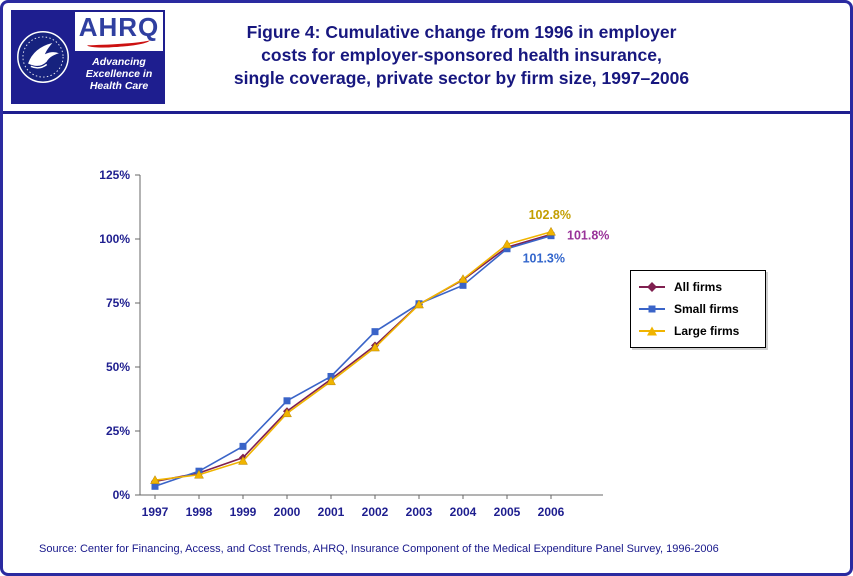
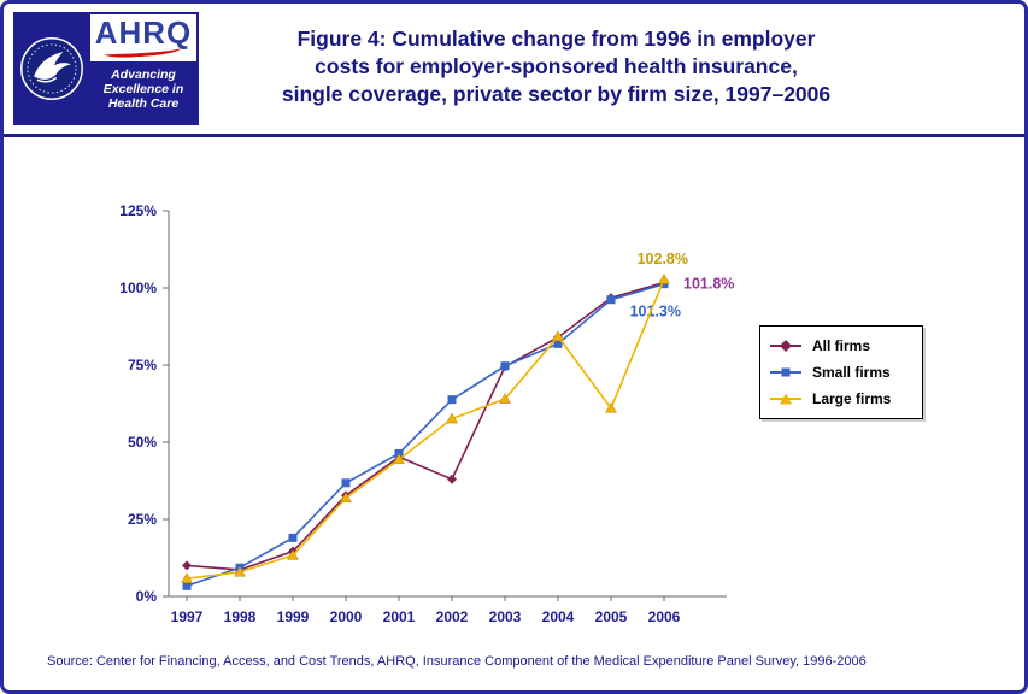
All firms/1997: 5% -> 10%
All firms/2002: 58% -> 38%
Large firms/2003: 74% -> 64%
Large firms/2005: 98% -> 61%
